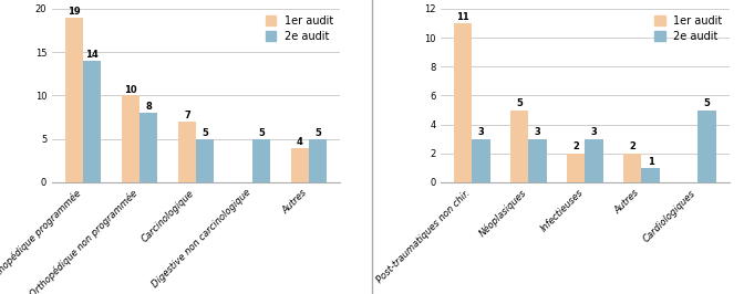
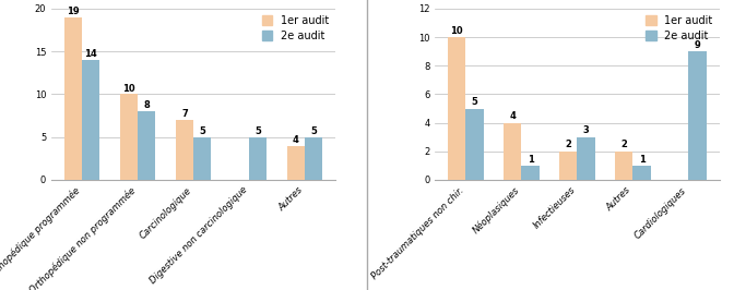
1er audit/Post-traumatiques non chir.: 11 -> 10
2e audit/Post-traumatiques non chir.: 3 -> 5
1er audit/Néoplasiques: 5 -> 4
2e audit/Néoplasiques: 3 -> 1
2e audit/Cardiologiques: 5 -> 9
